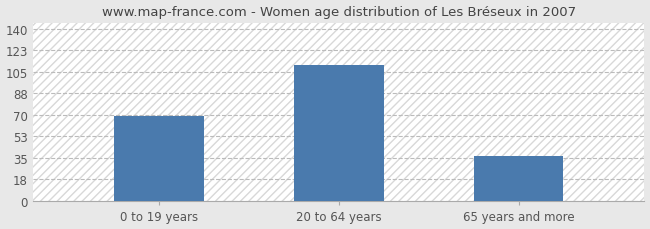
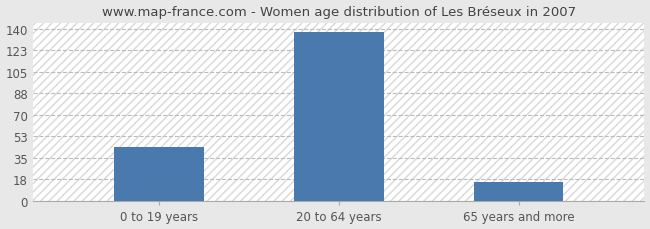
0 to 19 years: 69 -> 44
20 to 64 years: 111 -> 138
65 years and more: 37 -> 16
